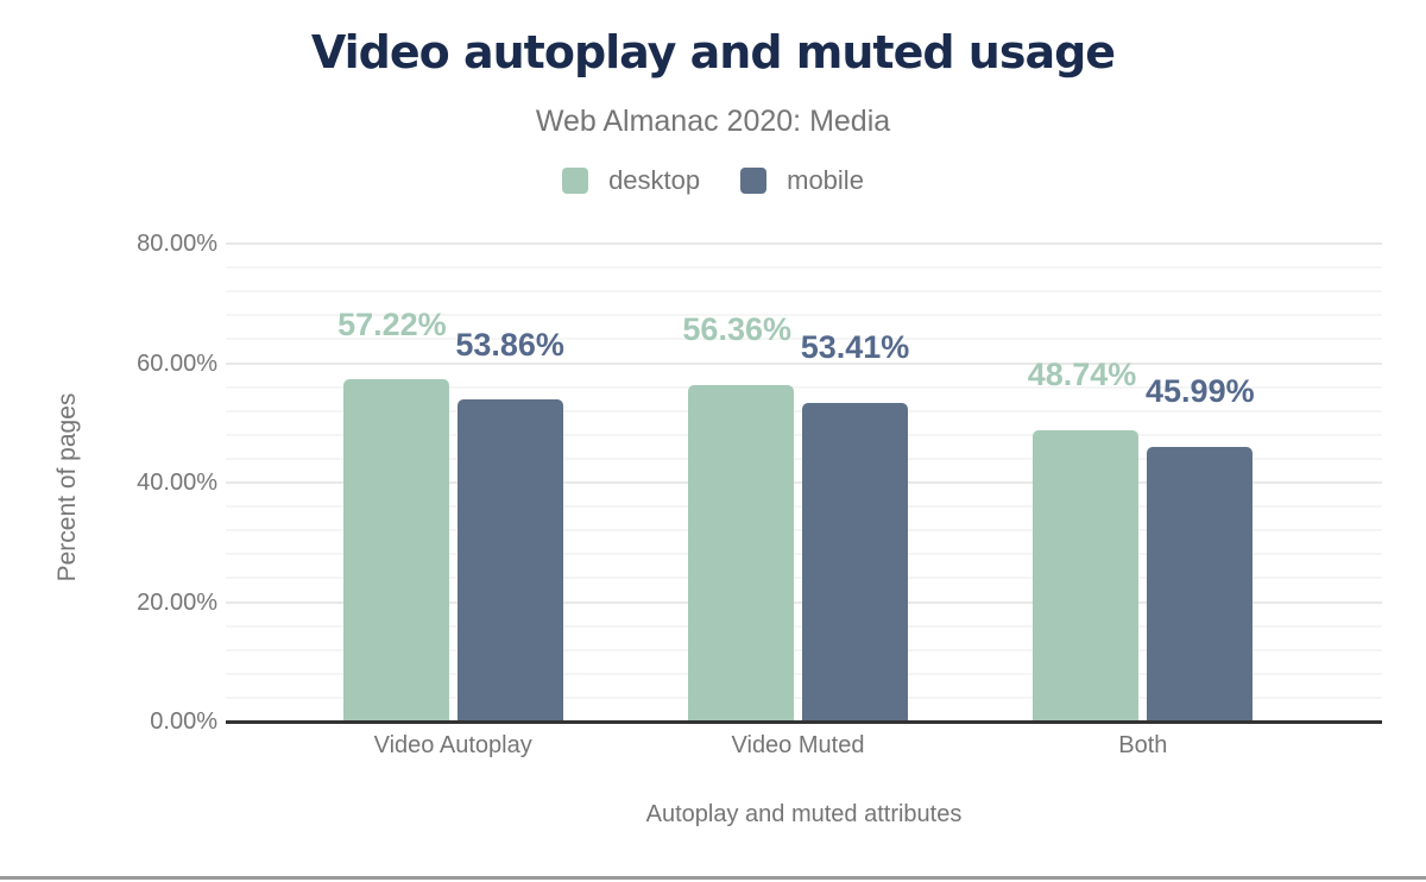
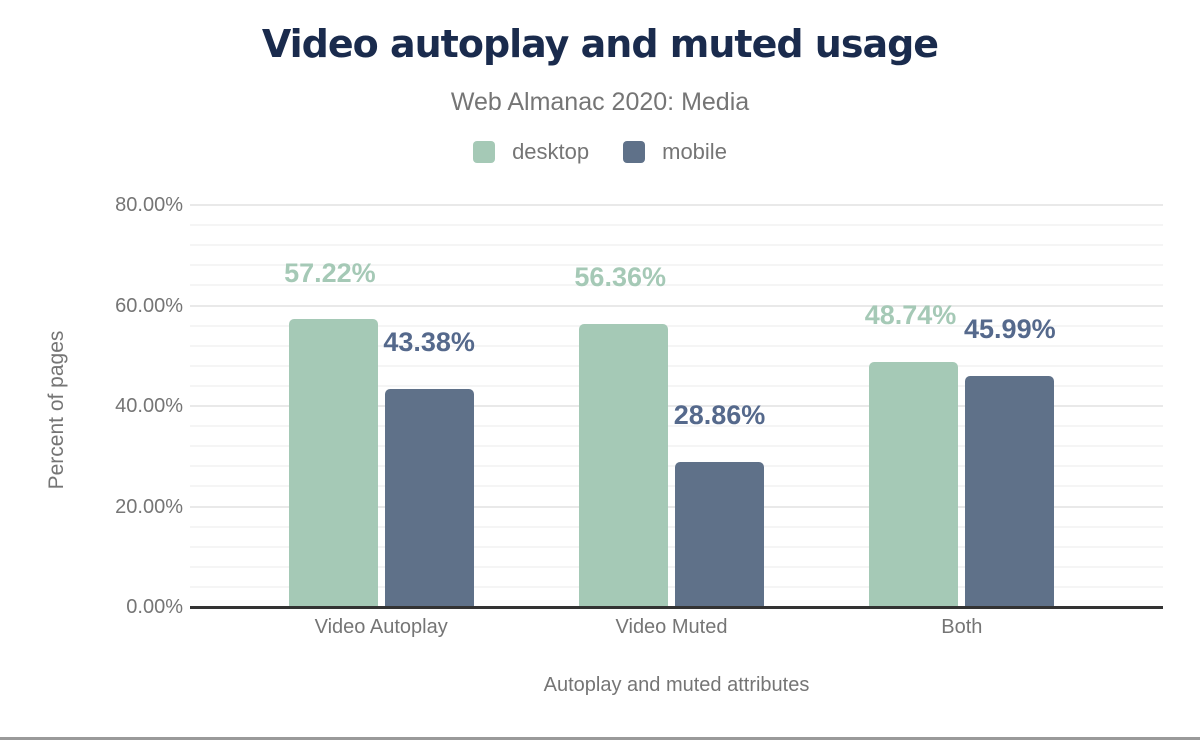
mobile/Video Autoplay: 53.86% -> 43.38%
mobile/Video Muted: 53.41% -> 28.86%
